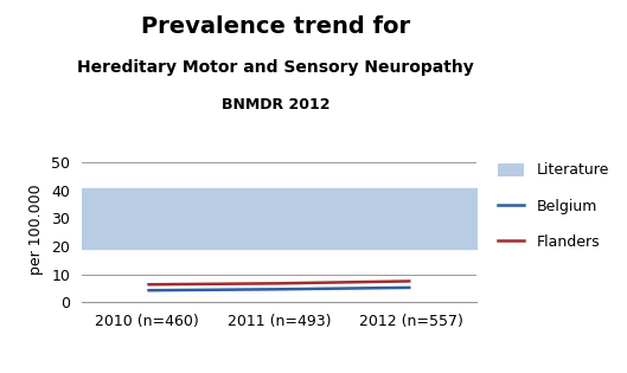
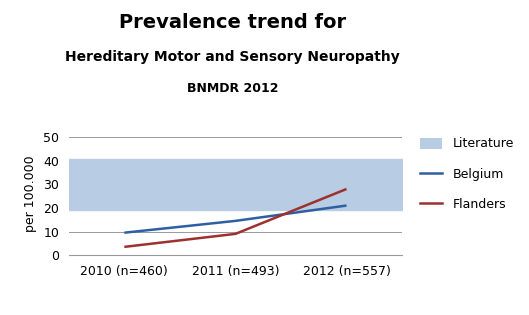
Belgium/2010 (n=460): 4.2 -> 9.5
Flanders/2010 (n=460): 6.3 -> 3.5
Belgium/2011 (n=493): 4.6 -> 14.5
Flanders/2011 (n=493): 6.7 -> 9.0
Belgium/2012 (n=557): 5.2 -> 21.0
Flanders/2012 (n=557): 7.5 -> 28.0
